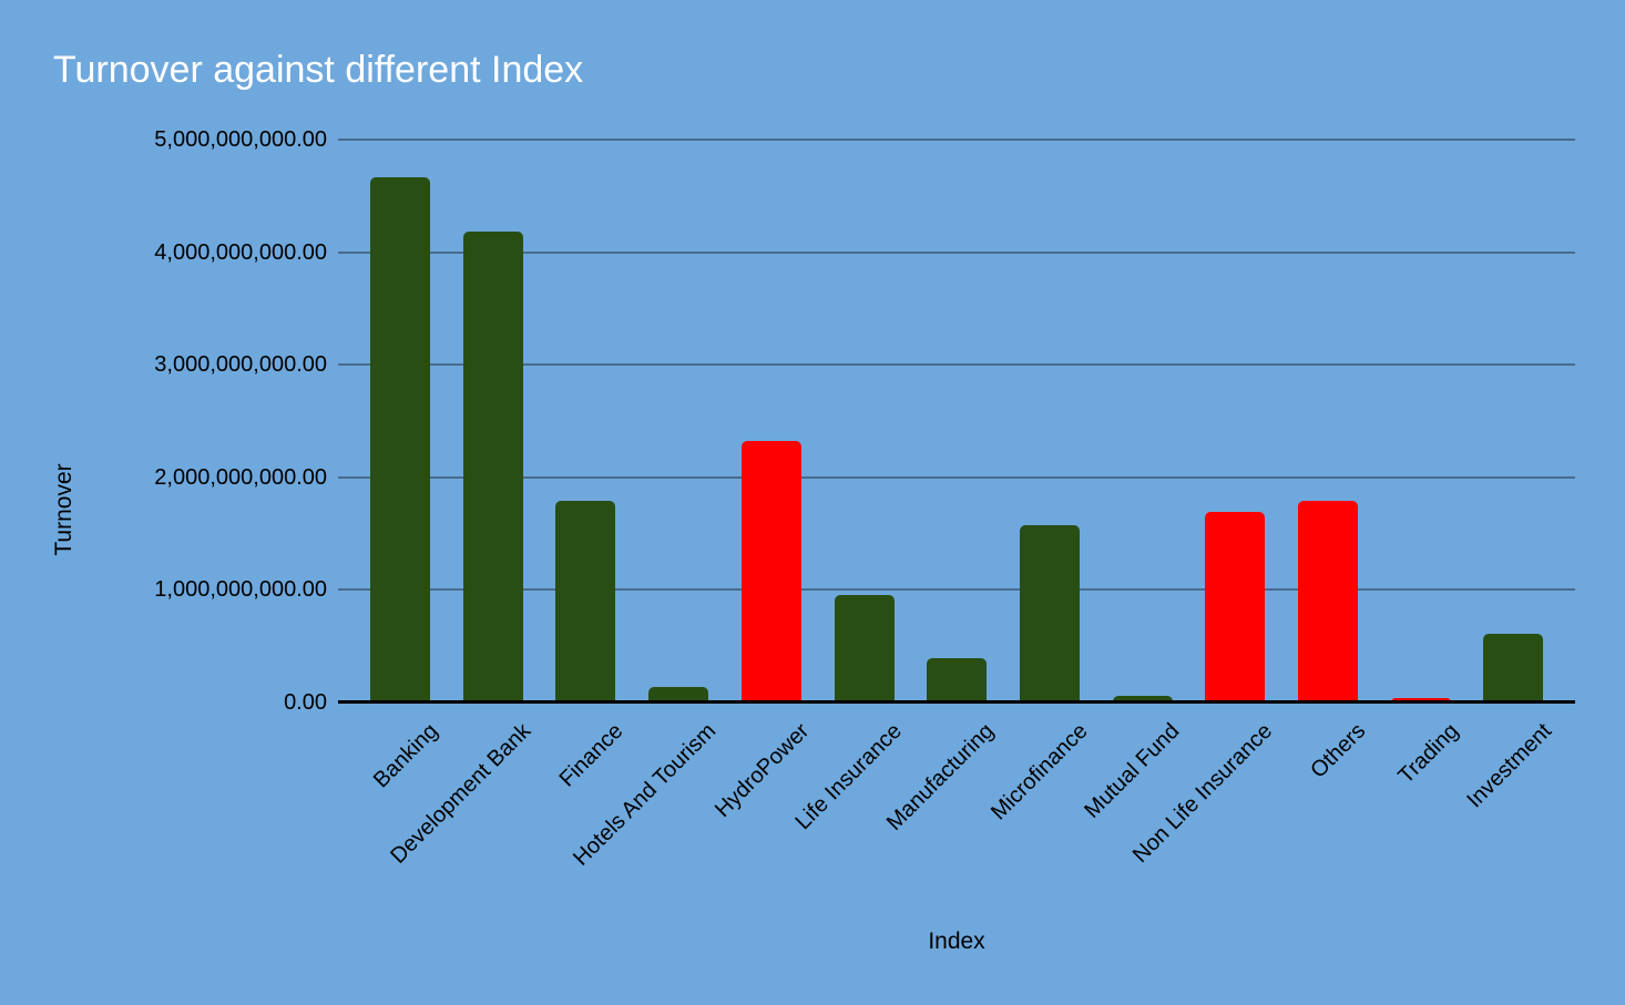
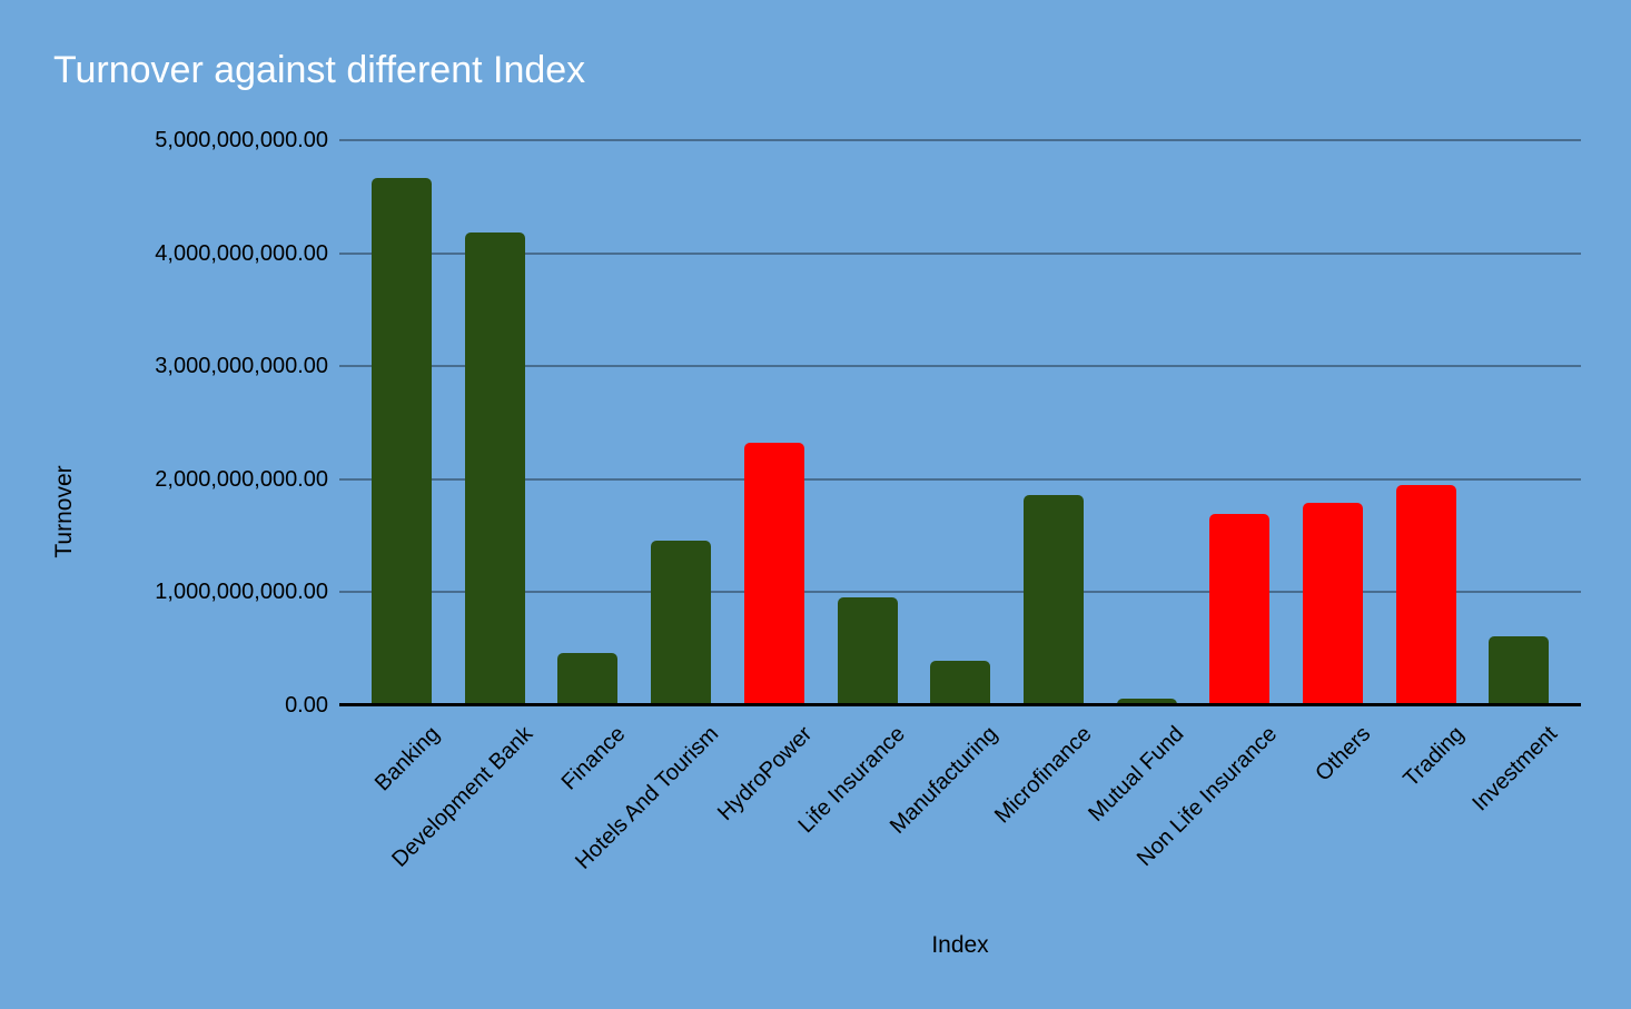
Finance: 1790000000 -> 460000000
Hotels And Tourism: 140000000 -> 1460000000
Microfinance: 1570000000 -> 1860000000
Trading: 40000000 -> 1950000000
